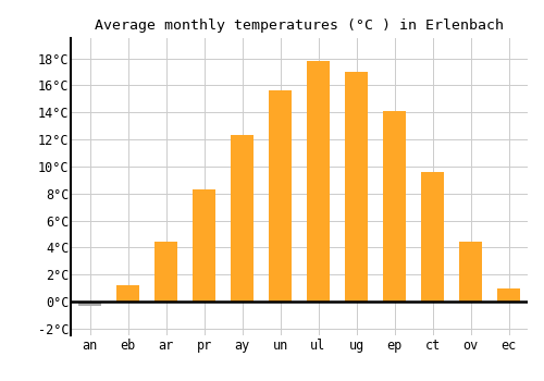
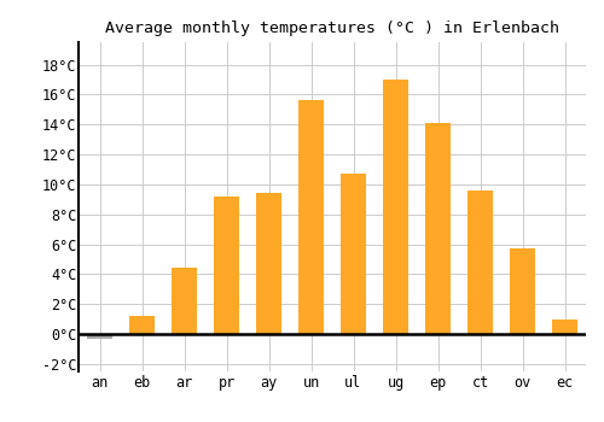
pr: 8.3°C -> 9.2°C
ay: 12.3°C -> 9.4°C
ul: 17.8°C -> 10.7°C
ov: 4.4°C -> 5.7°C
